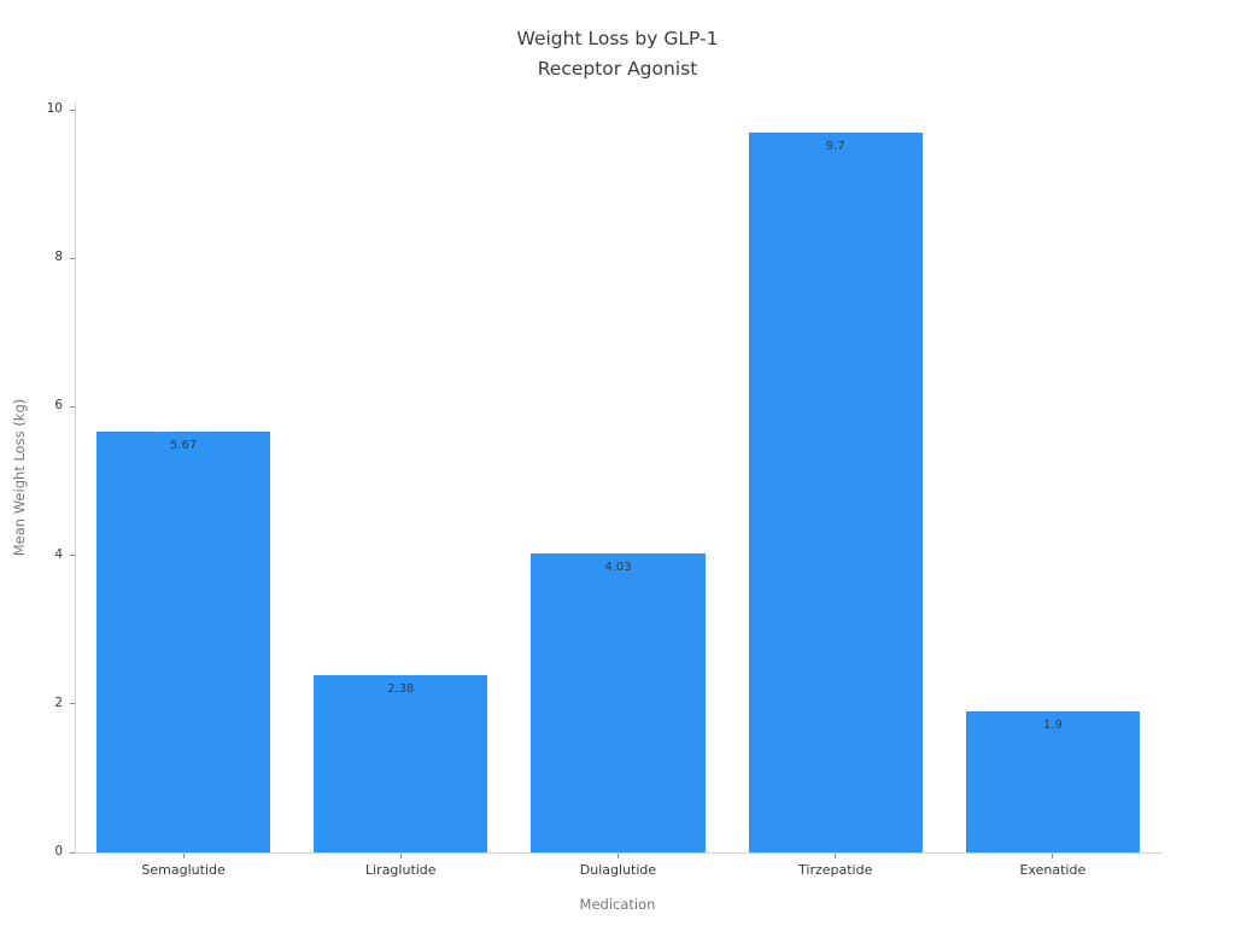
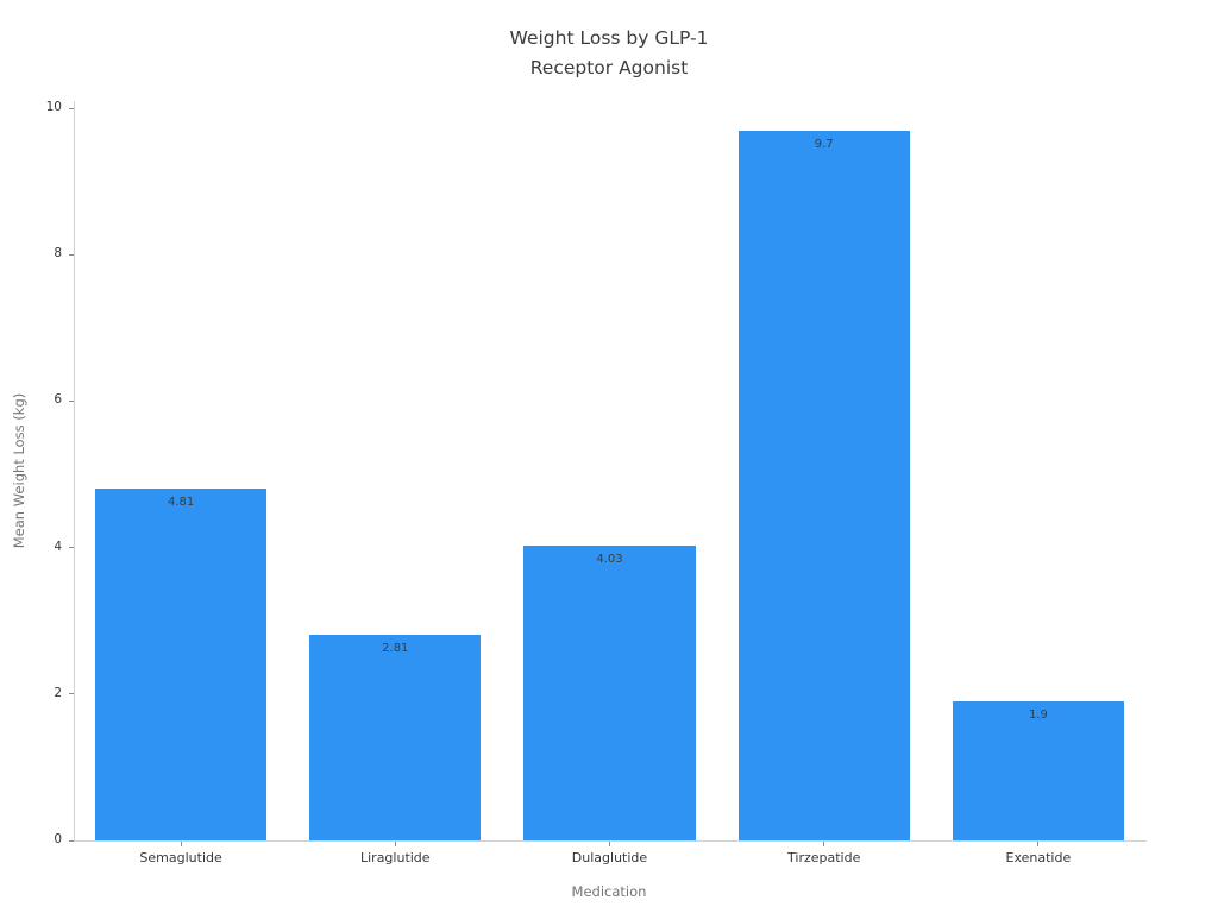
Semaglutide: 5.67 -> 4.81
Liraglutide: 2.38 -> 2.81
